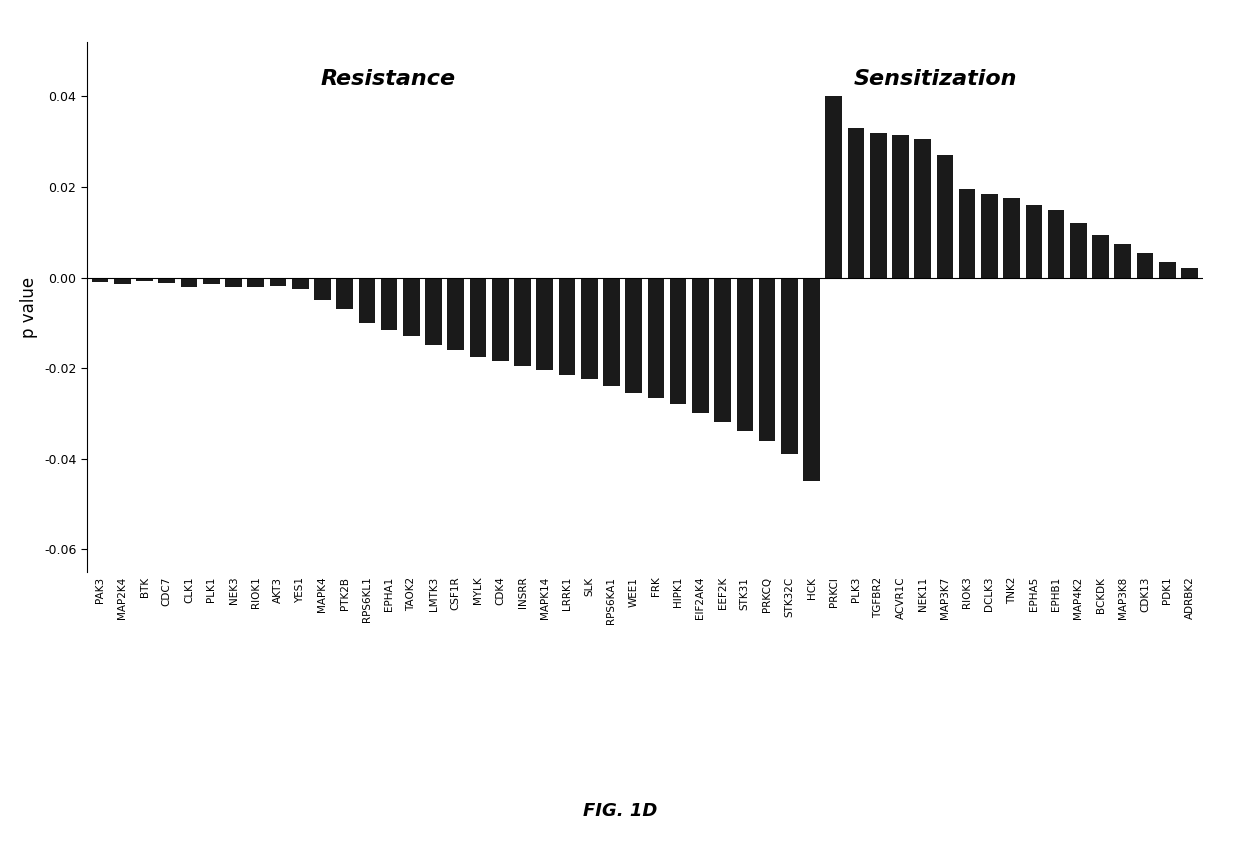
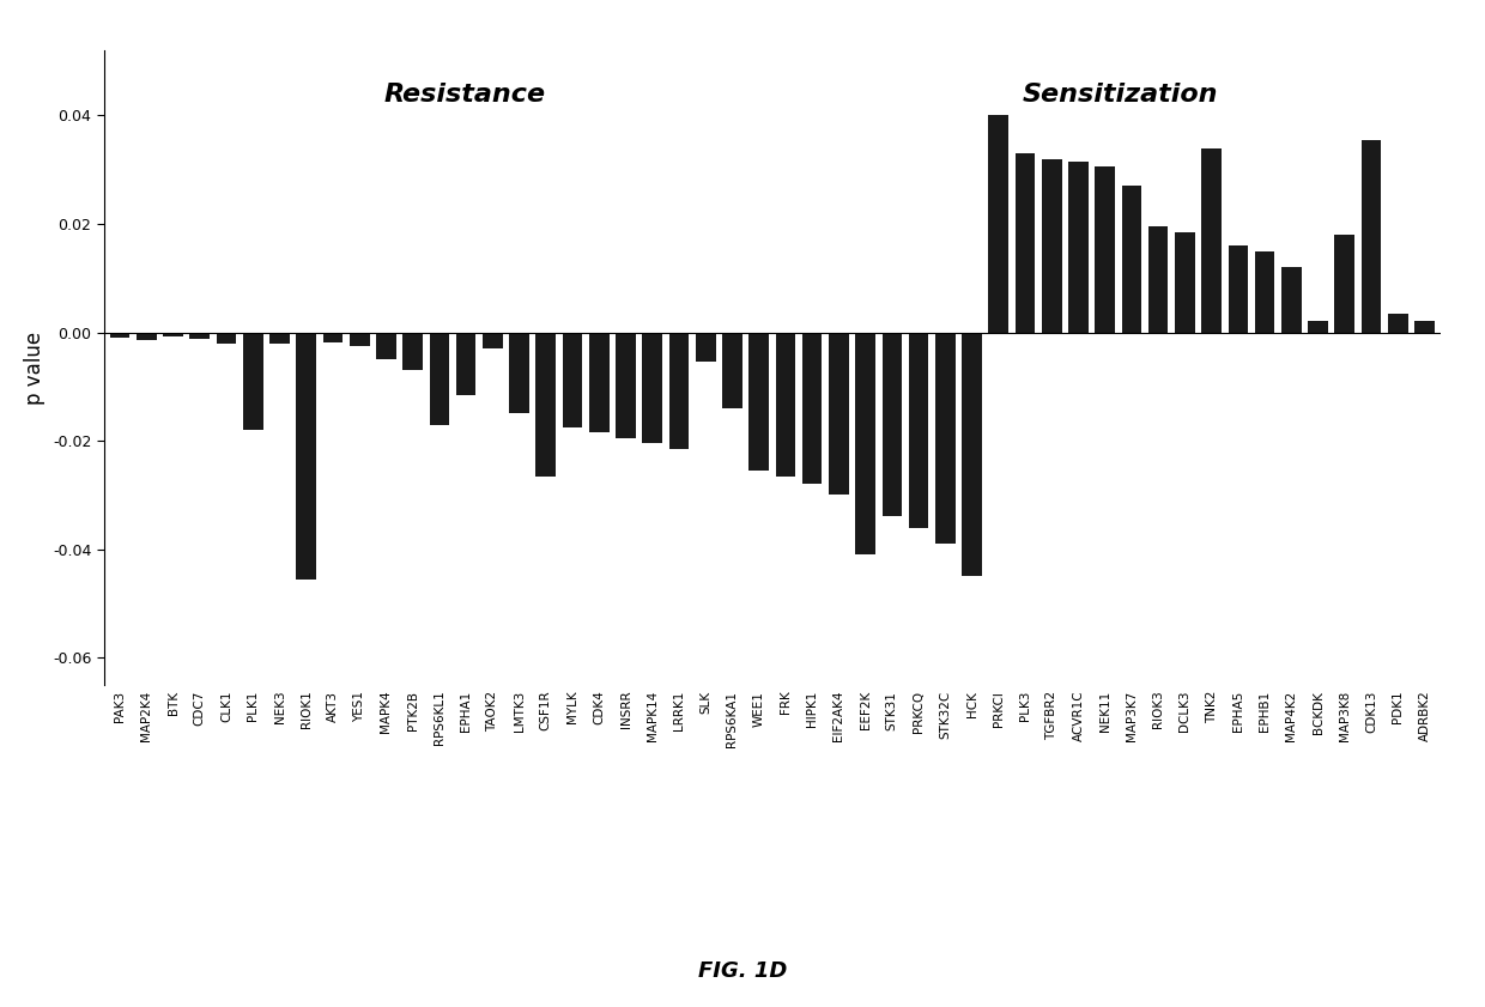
PLK1: -0.0015 -> -0.0180
RIOK1: -0.0022 -> -0.0455
RPS6KL1: -0.0100 -> -0.0170
TAOK2: -0.0130 -> -0.0030
CSF1R: -0.0160 -> -0.0265
SLK: -0.0225 -> -0.0055
RPS6KA1: -0.0240 -> -0.0140
EEF2K: -0.0320 -> -0.0410
TNK2: 0.0175 -> 0.0340
BCKDK: 0.0095 -> 0.0020
MAP3K8: 0.0075 -> 0.0180
CDK13: 0.0055 -> 0.0355
